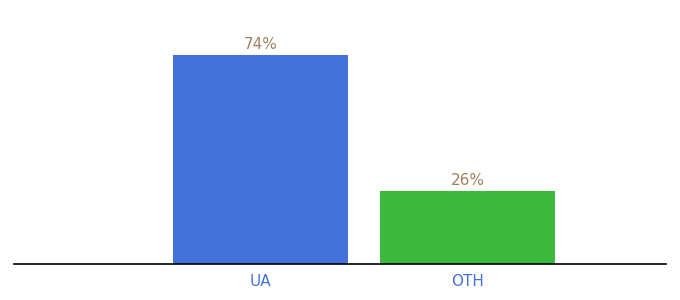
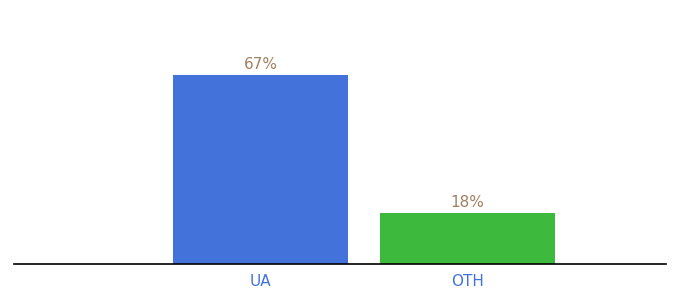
UA: 74% -> 67%
OTH: 26% -> 18%
